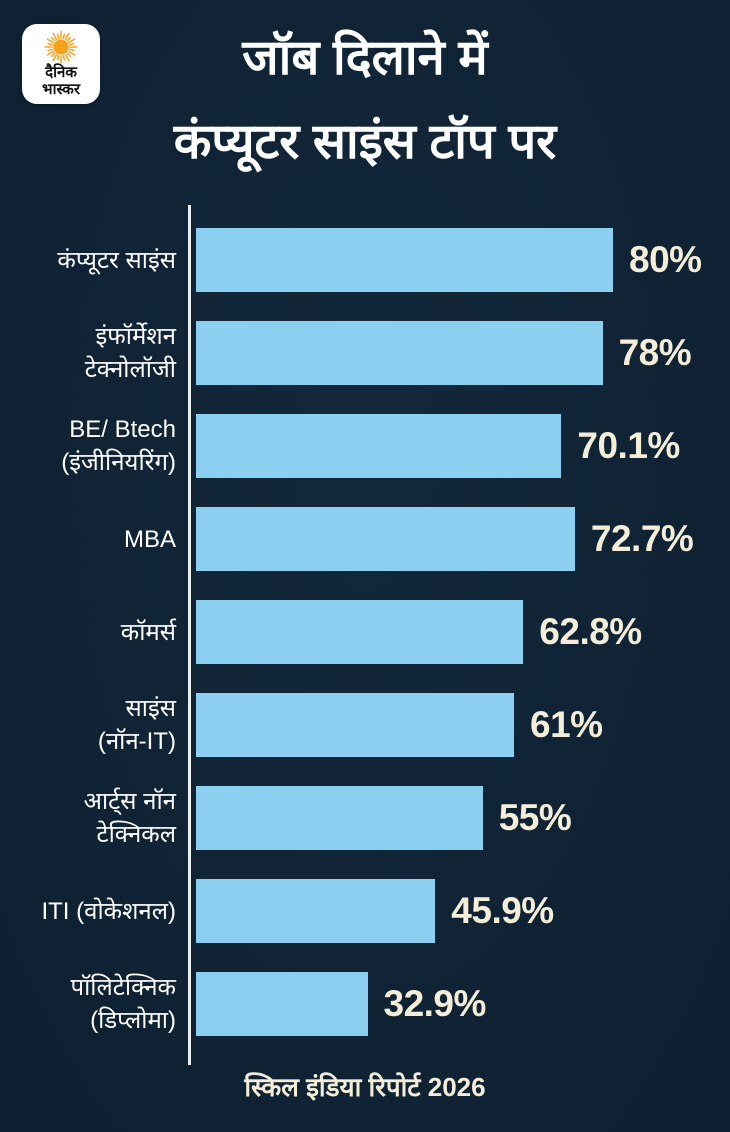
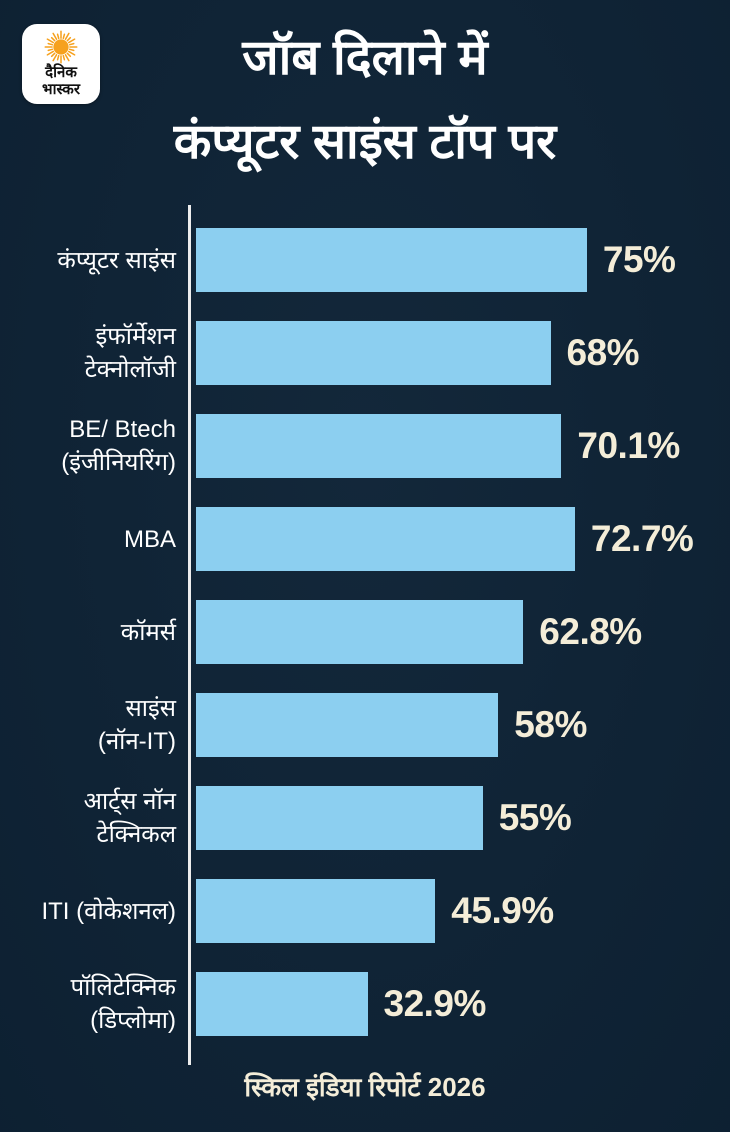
कंप्यूटर साइंस: 80% -> 75%
इंफॉर्मेशन टेक्नोलॉजी: 78% -> 68%
साइंस (नॉन-IT): 61% -> 58%
